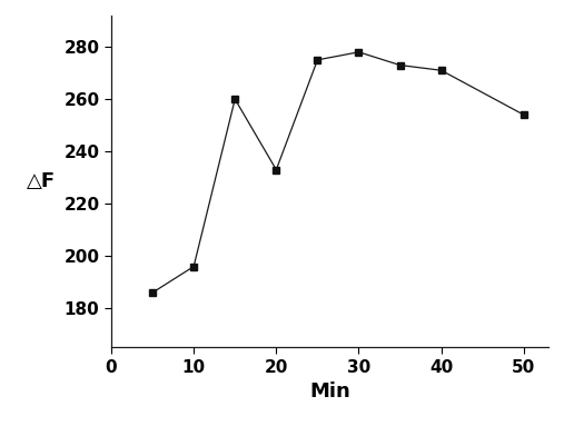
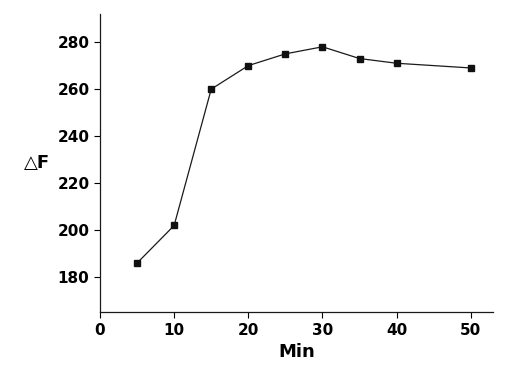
10: 196 -> 202
20: 233 -> 270
50: 254 -> 269
